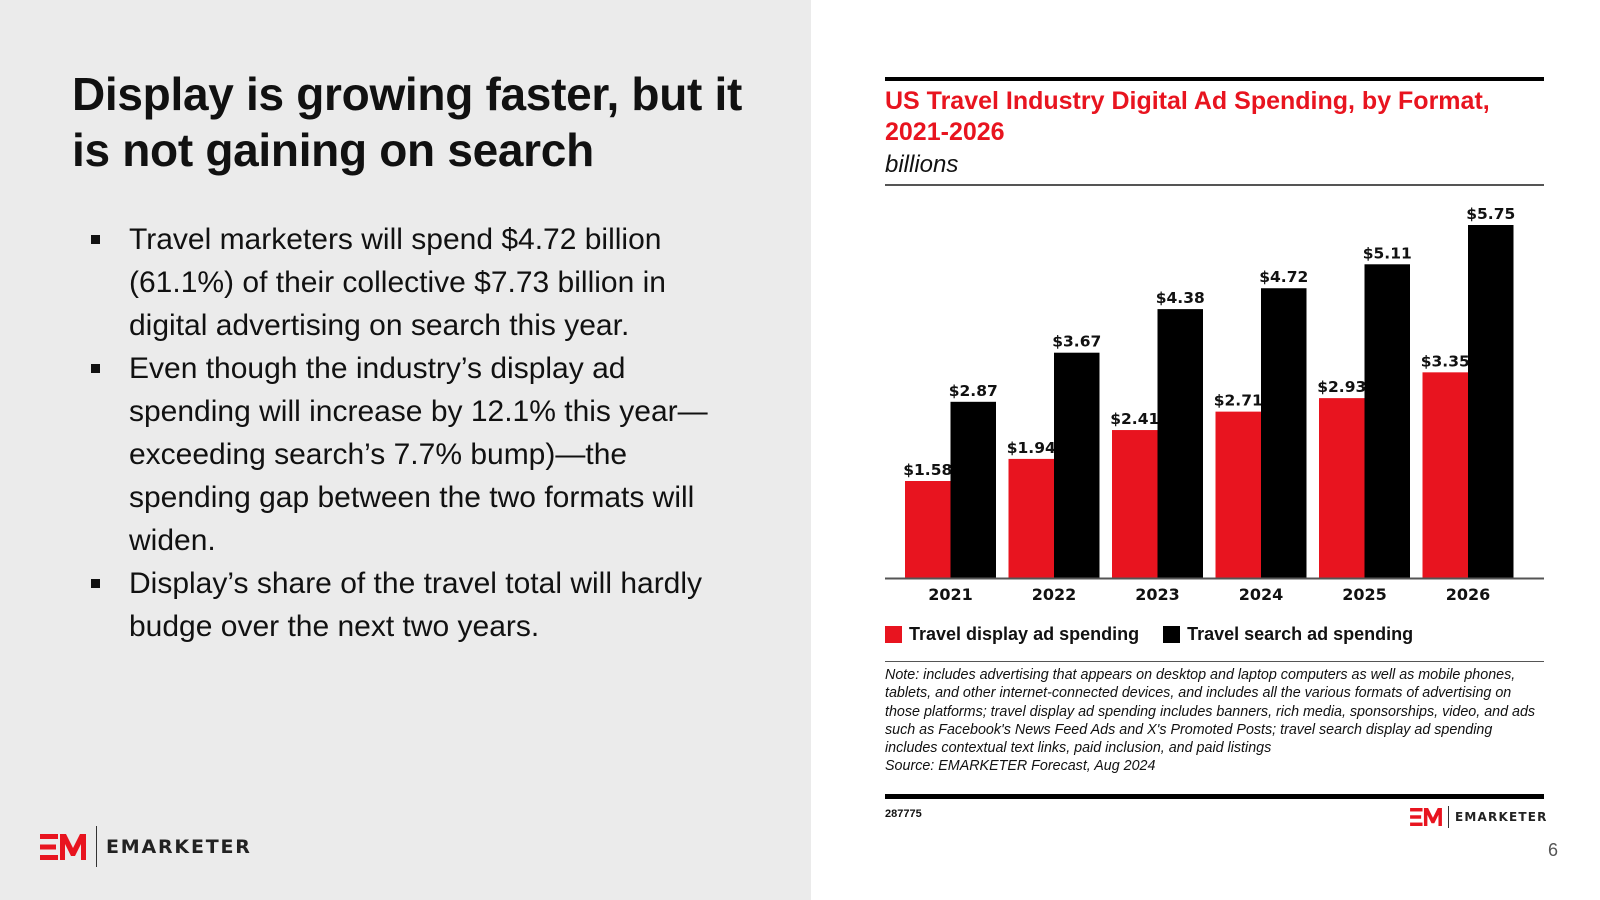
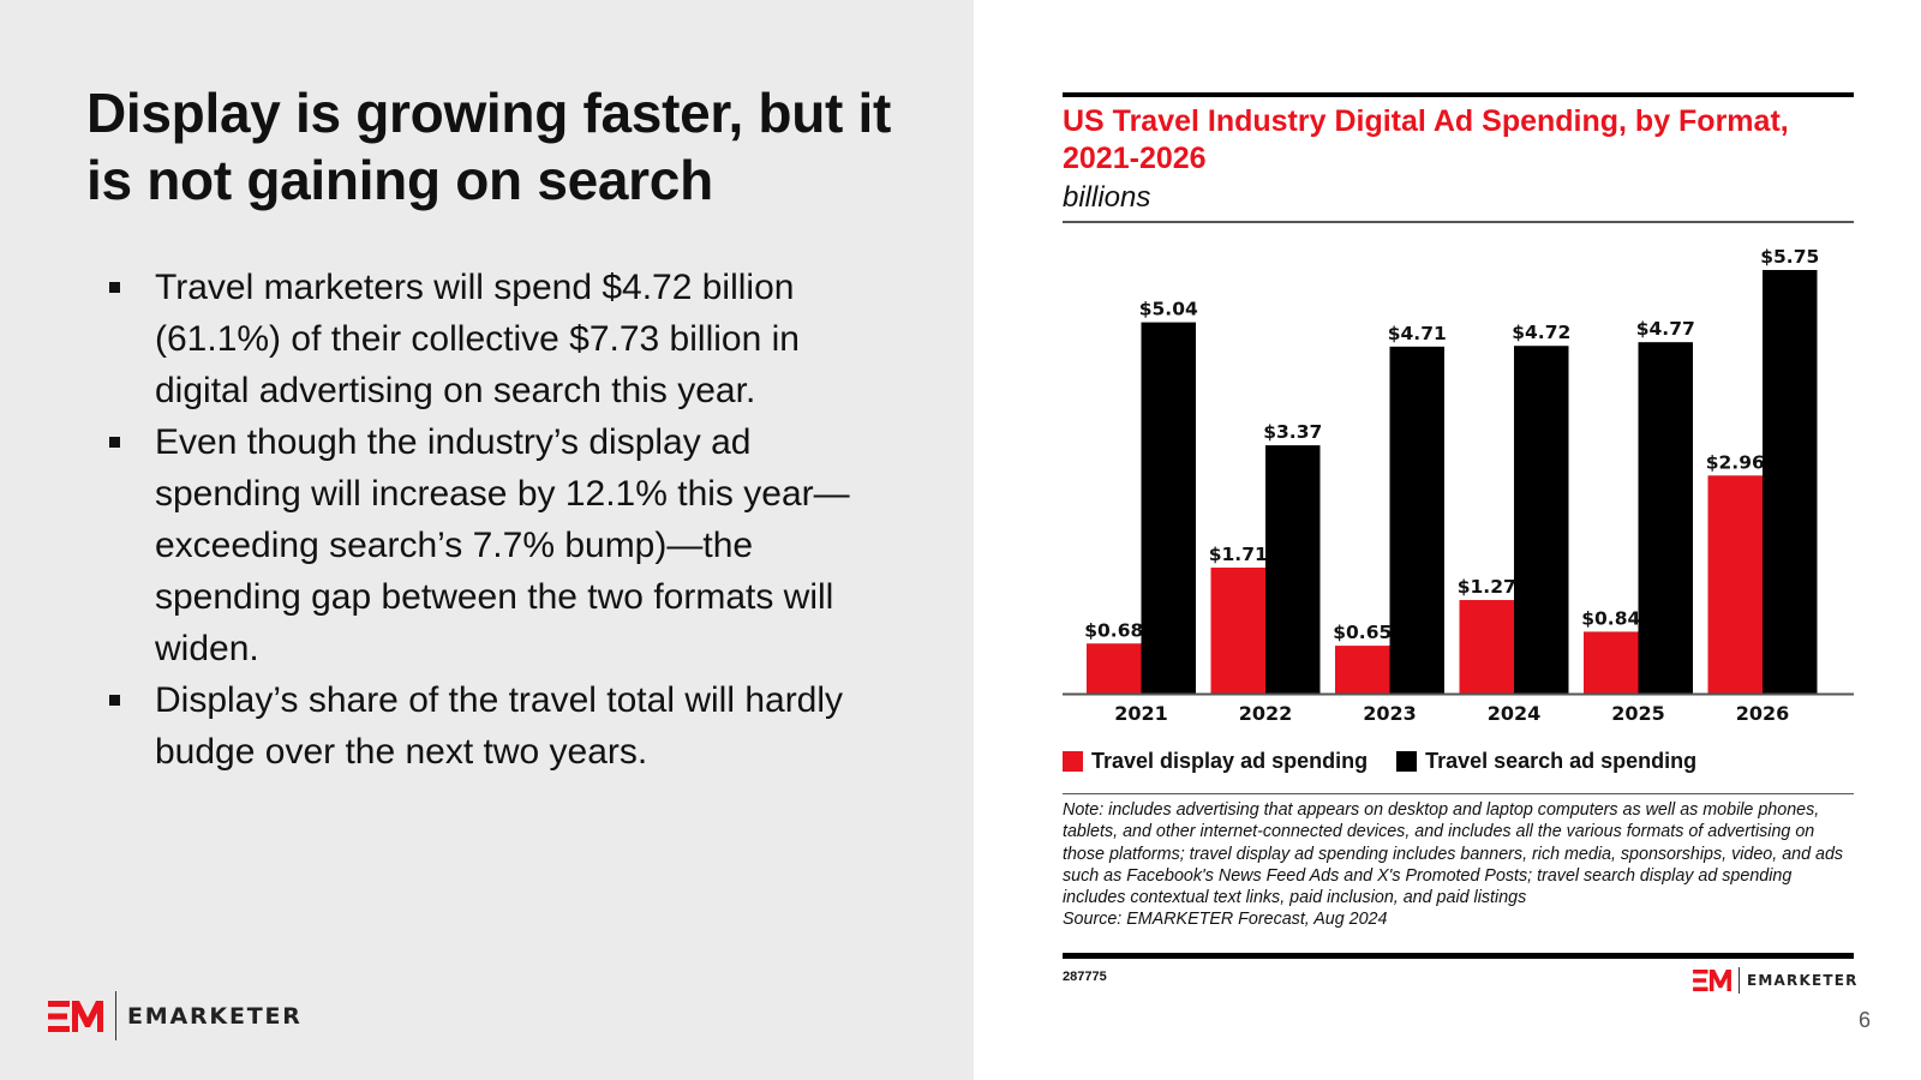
Travel display ad spending/2021: $1.58 -> $0.68
Travel search ad spending/2021: $2.87 -> $5.04
Travel display ad spending/2022: $1.94 -> $1.71
Travel search ad spending/2022: $3.67 -> $3.37
Travel display ad spending/2023: $2.41 -> $0.65
Travel search ad spending/2023: $4.38 -> $4.71
Travel display ad spending/2024: $2.71 -> $1.27
Travel display ad spending/2025: $2.93 -> $0.84
Travel search ad spending/2025: $5.11 -> $4.77
Travel display ad spending/2026: $3.35 -> $2.96
